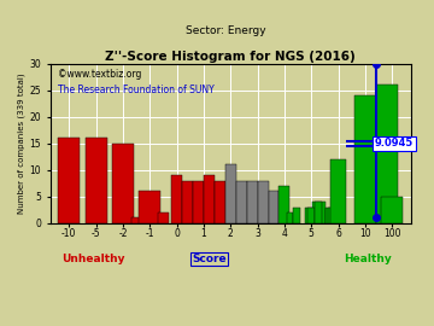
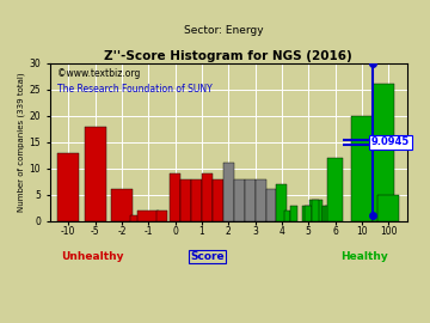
-10: 16 -> 13
-5: 16 -> 18
-2: 15 -> 6
-1: 6 -> 2
10: 24 -> 20
